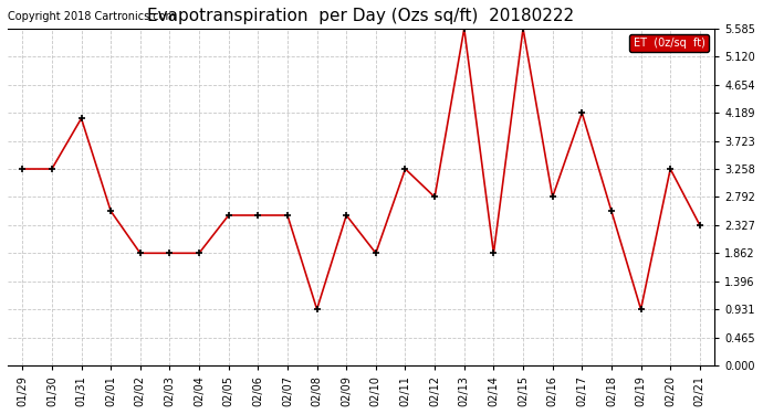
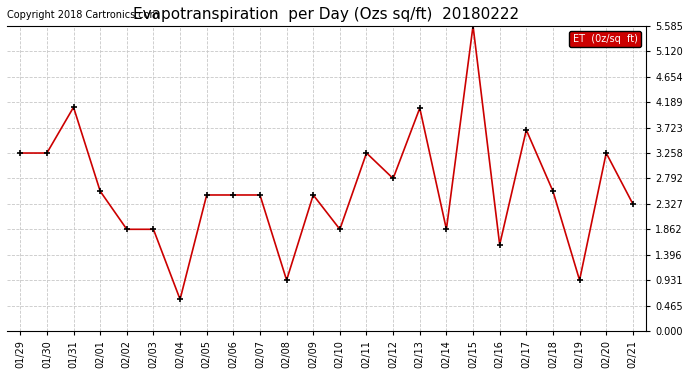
02/04: 1.86 -> 0.58
02/13: 5.58 -> 4.08
02/16: 2.79 -> 1.58
02/17: 4.19 -> 3.68
